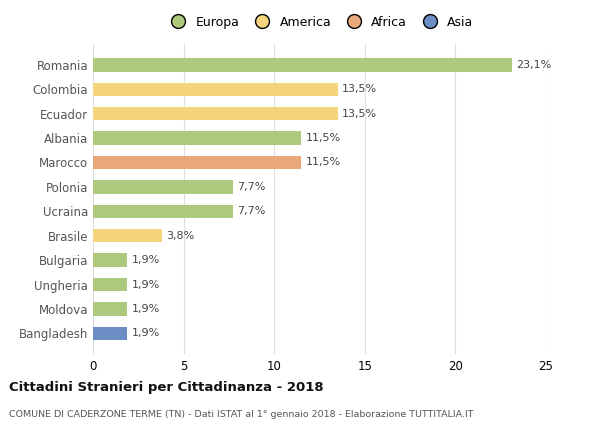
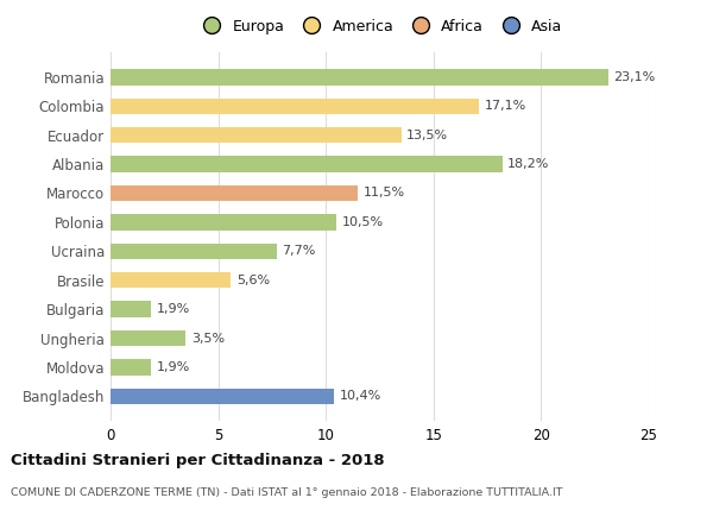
Colombia: 13,5% -> 17,1%
Albania: 11,5% -> 18,2%
Polonia: 7,7% -> 10,5%
Brasile: 3,8% -> 5,6%
Ungheria: 1,9% -> 3,5%
Bangladesh: 1,9% -> 10,4%
